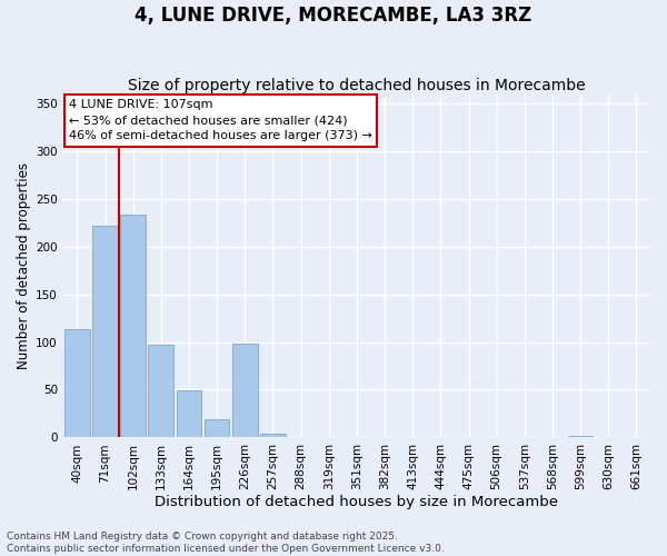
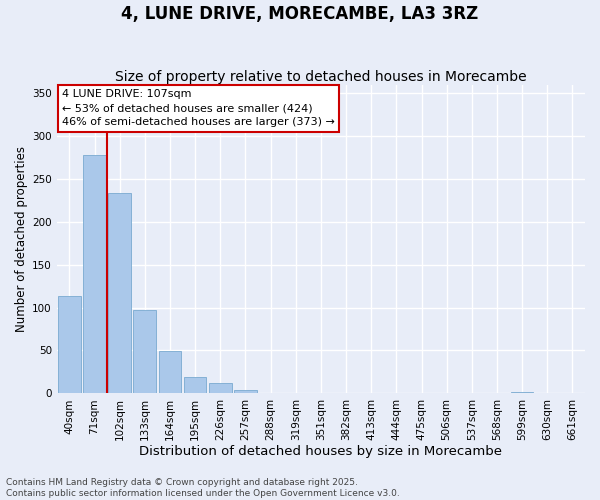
71sqm: 222 -> 278
226sqm: 98 -> 12
